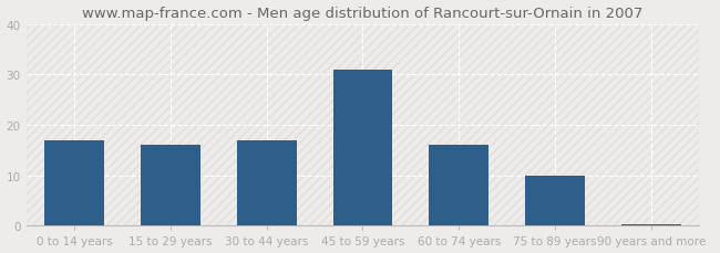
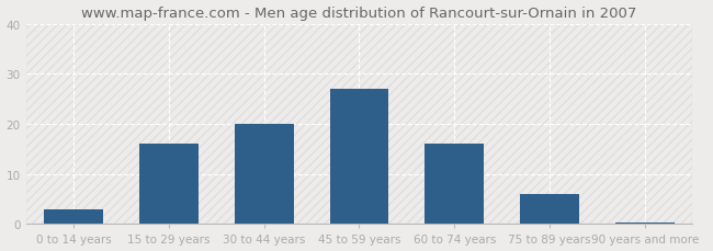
0 to 14 years: 17.0 -> 3.0
30 to 44 years: 17.0 -> 20.0
45 to 59 years: 31.0 -> 27.0
75 to 89 years: 10.0 -> 6.0
